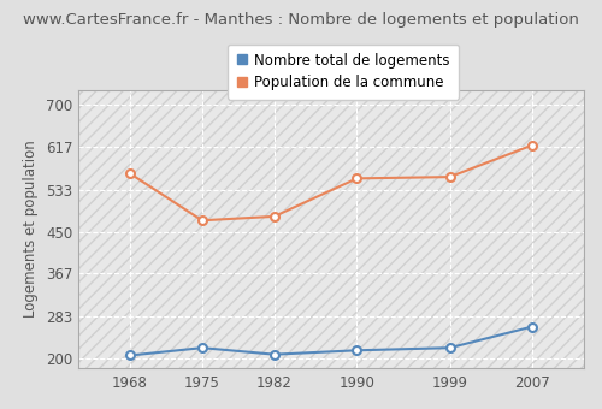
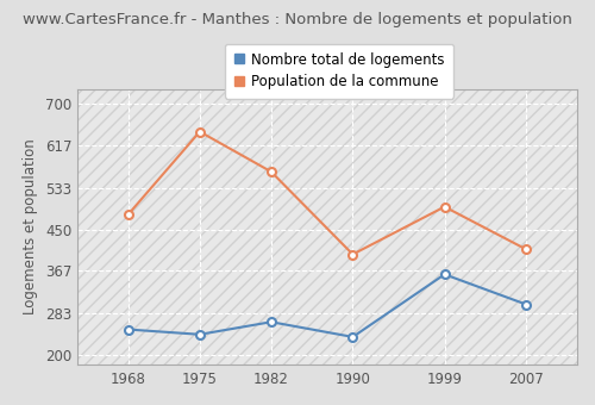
Nombre total de logements/1968: 205 -> 250
Population de la commune/1968: 565 -> 480
Nombre total de logements/1975: 220 -> 240
Population de la commune/1975: 472 -> 645
Nombre total de logements/1982: 207 -> 265
Population de la commune/1982: 480 -> 565
Nombre total de logements/1990: 215 -> 235
Population de la commune/1990: 555 -> 400
Nombre total de logements/1999: 220 -> 360
Population de la commune/1999: 558 -> 495
Nombre total de logements/2007: 262 -> 300
Population de la commune/2007: 621 -> 410
